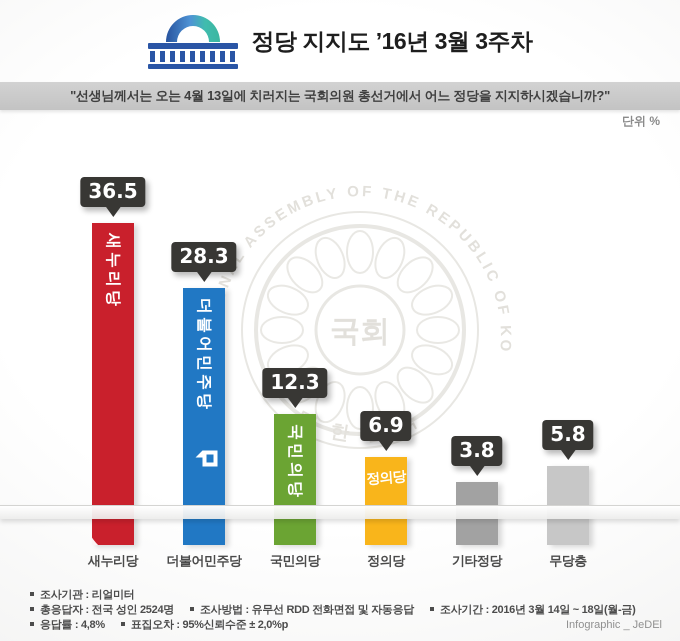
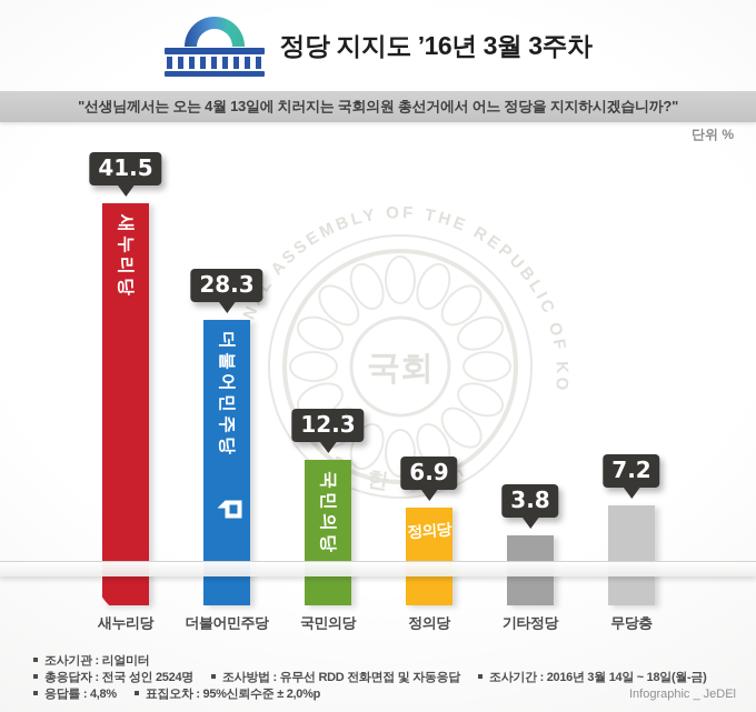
새누리당: 36.5 -> 41.5
무당층: 5.8 -> 7.2
